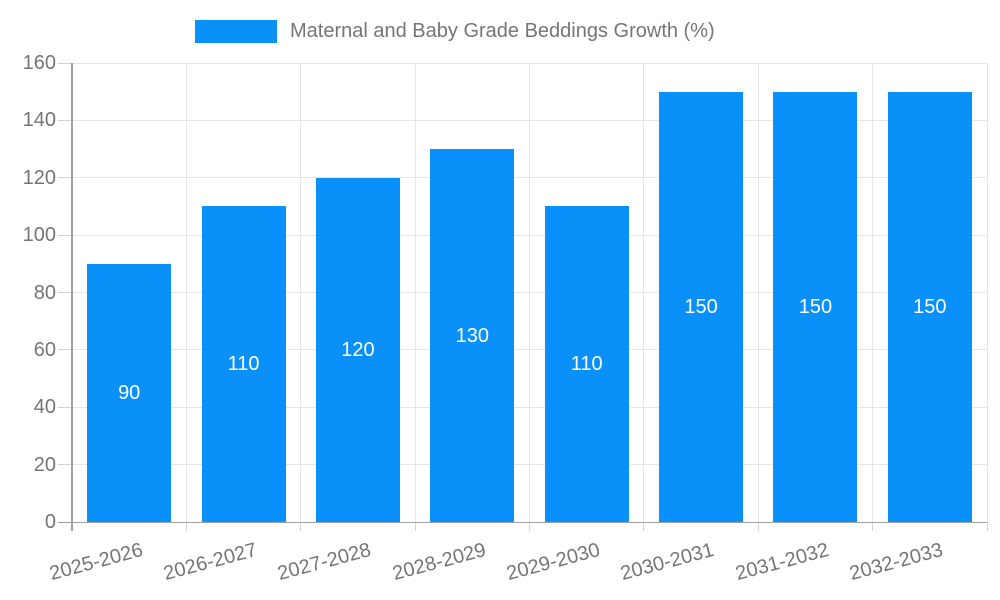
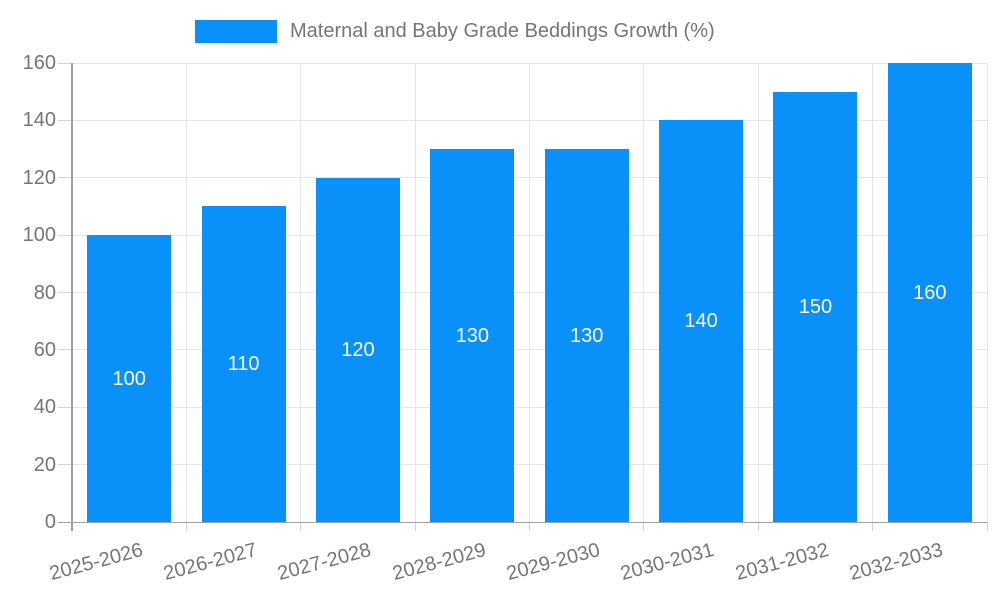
2025-2026: 90 -> 100
2029-2030: 110 -> 130
2030-2031: 150 -> 140
2032-2033: 150 -> 160
